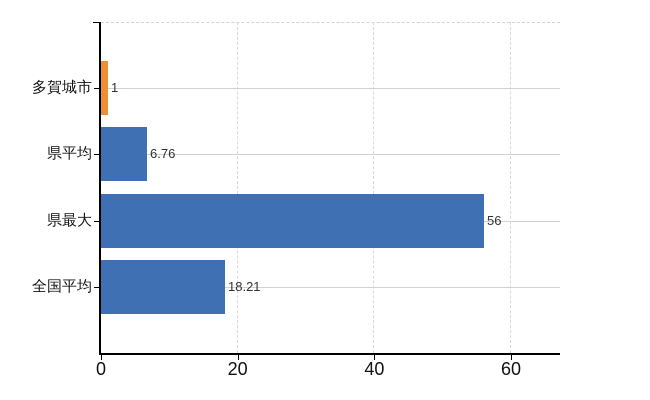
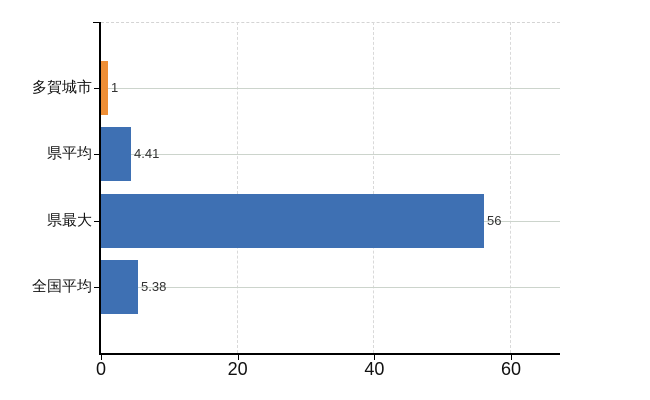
県平均: 6.76 -> 4.41
全国平均: 18.21 -> 5.38
